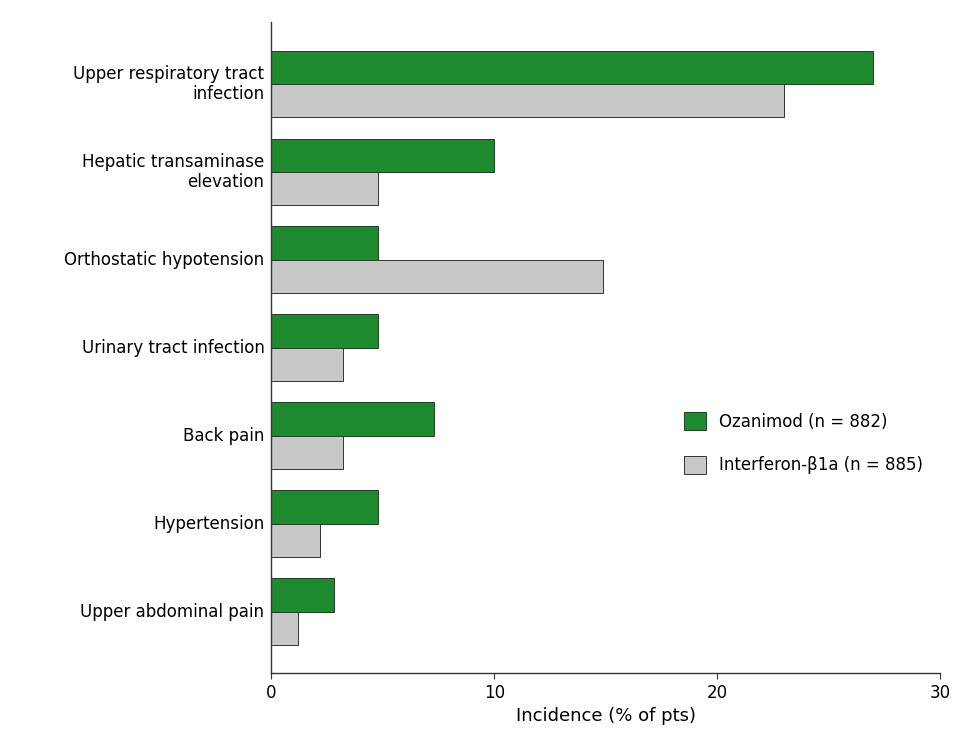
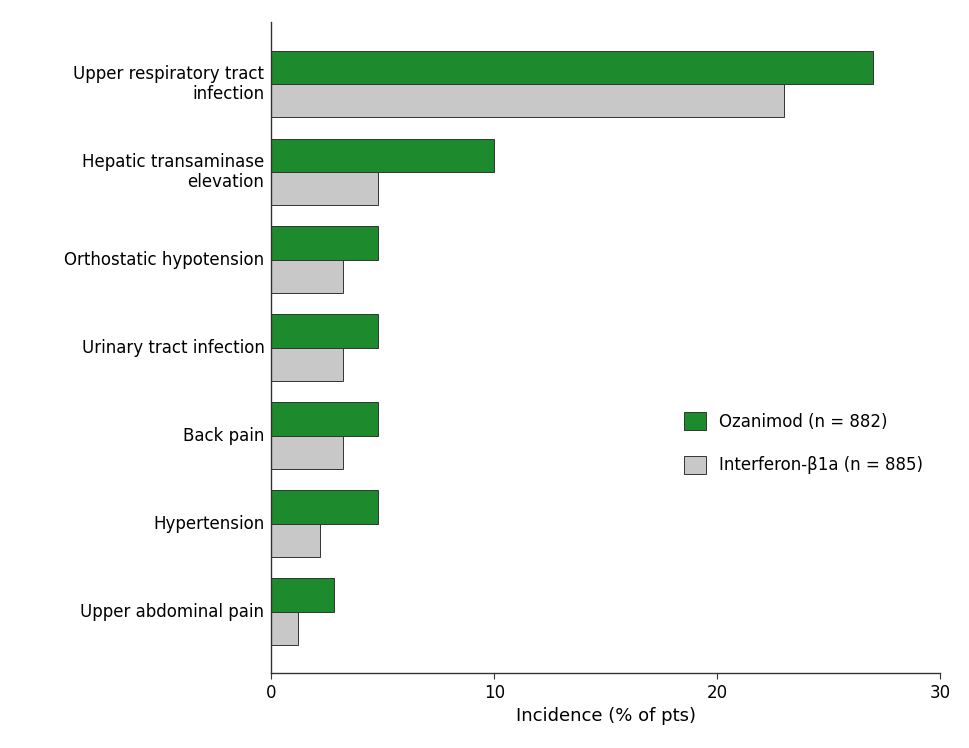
Interferon-β1a (n = 885)/Orthostatic hypotension: 14.9 -> 3.2
Ozanimod (n = 882)/Back pain: 7.3 -> 4.8
